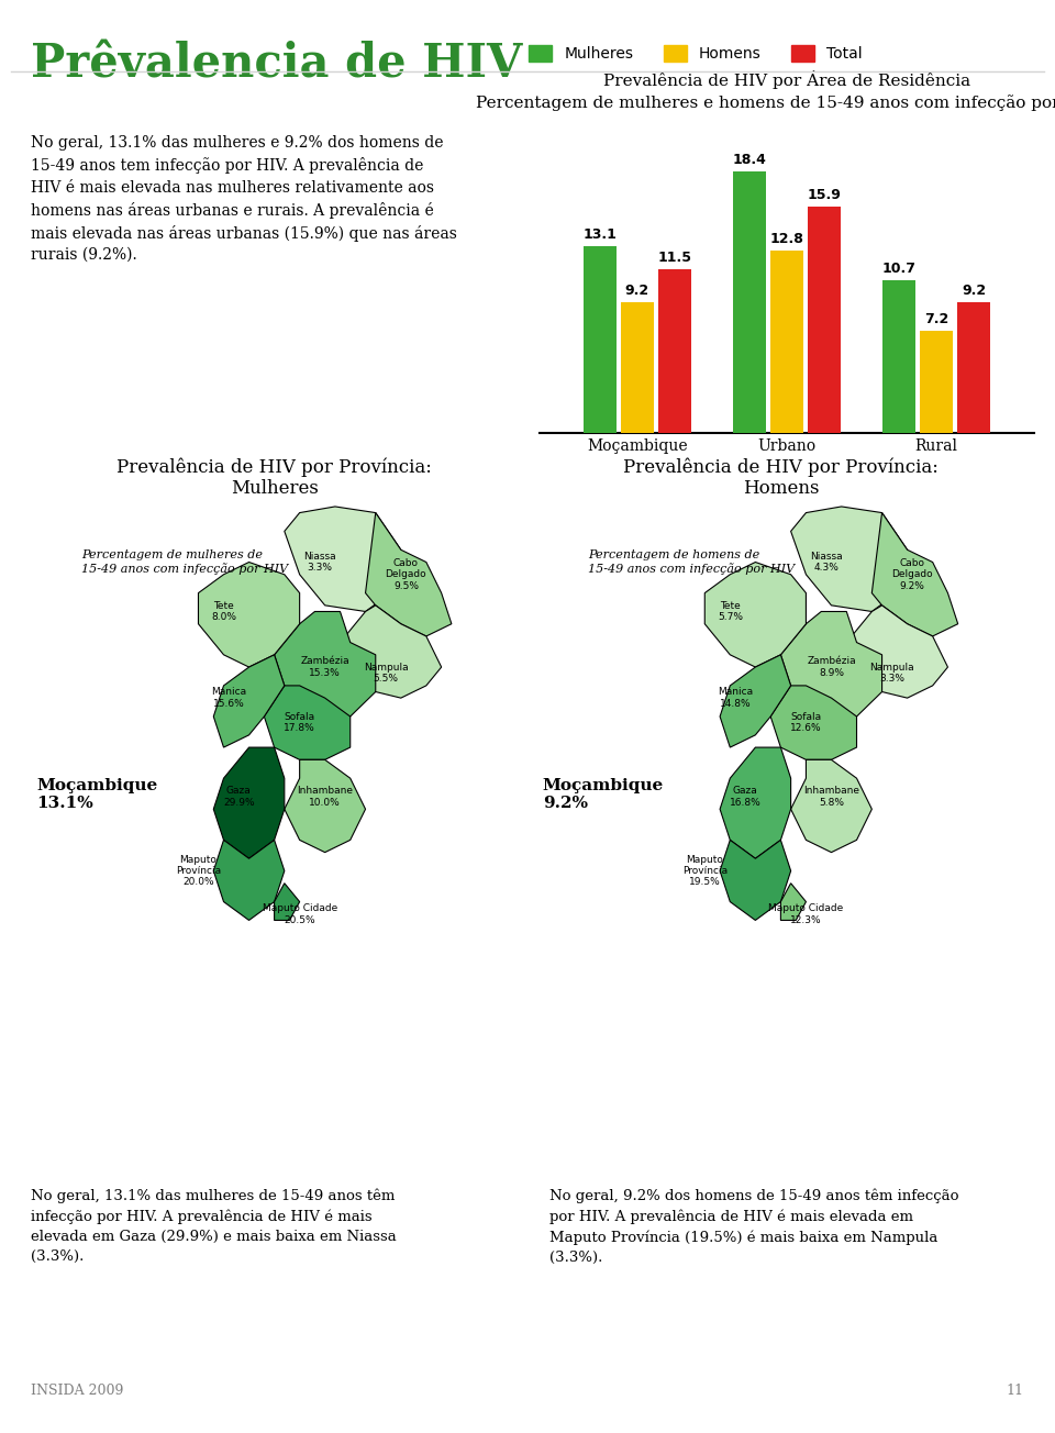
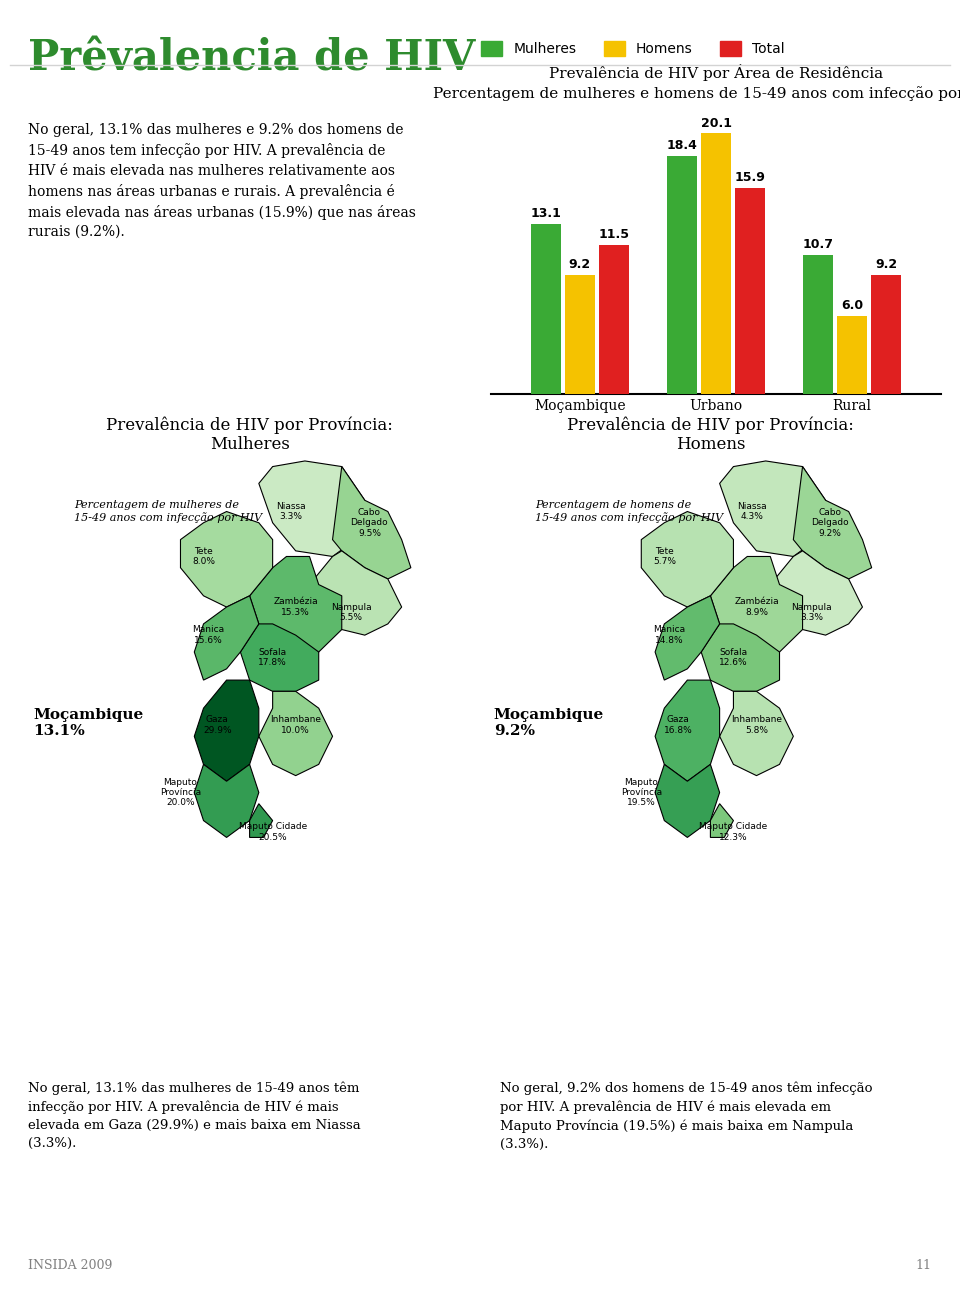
Homens/Urbano: 12.8 -> 20.1
Homens/Rural: 7.2 -> 6.0
